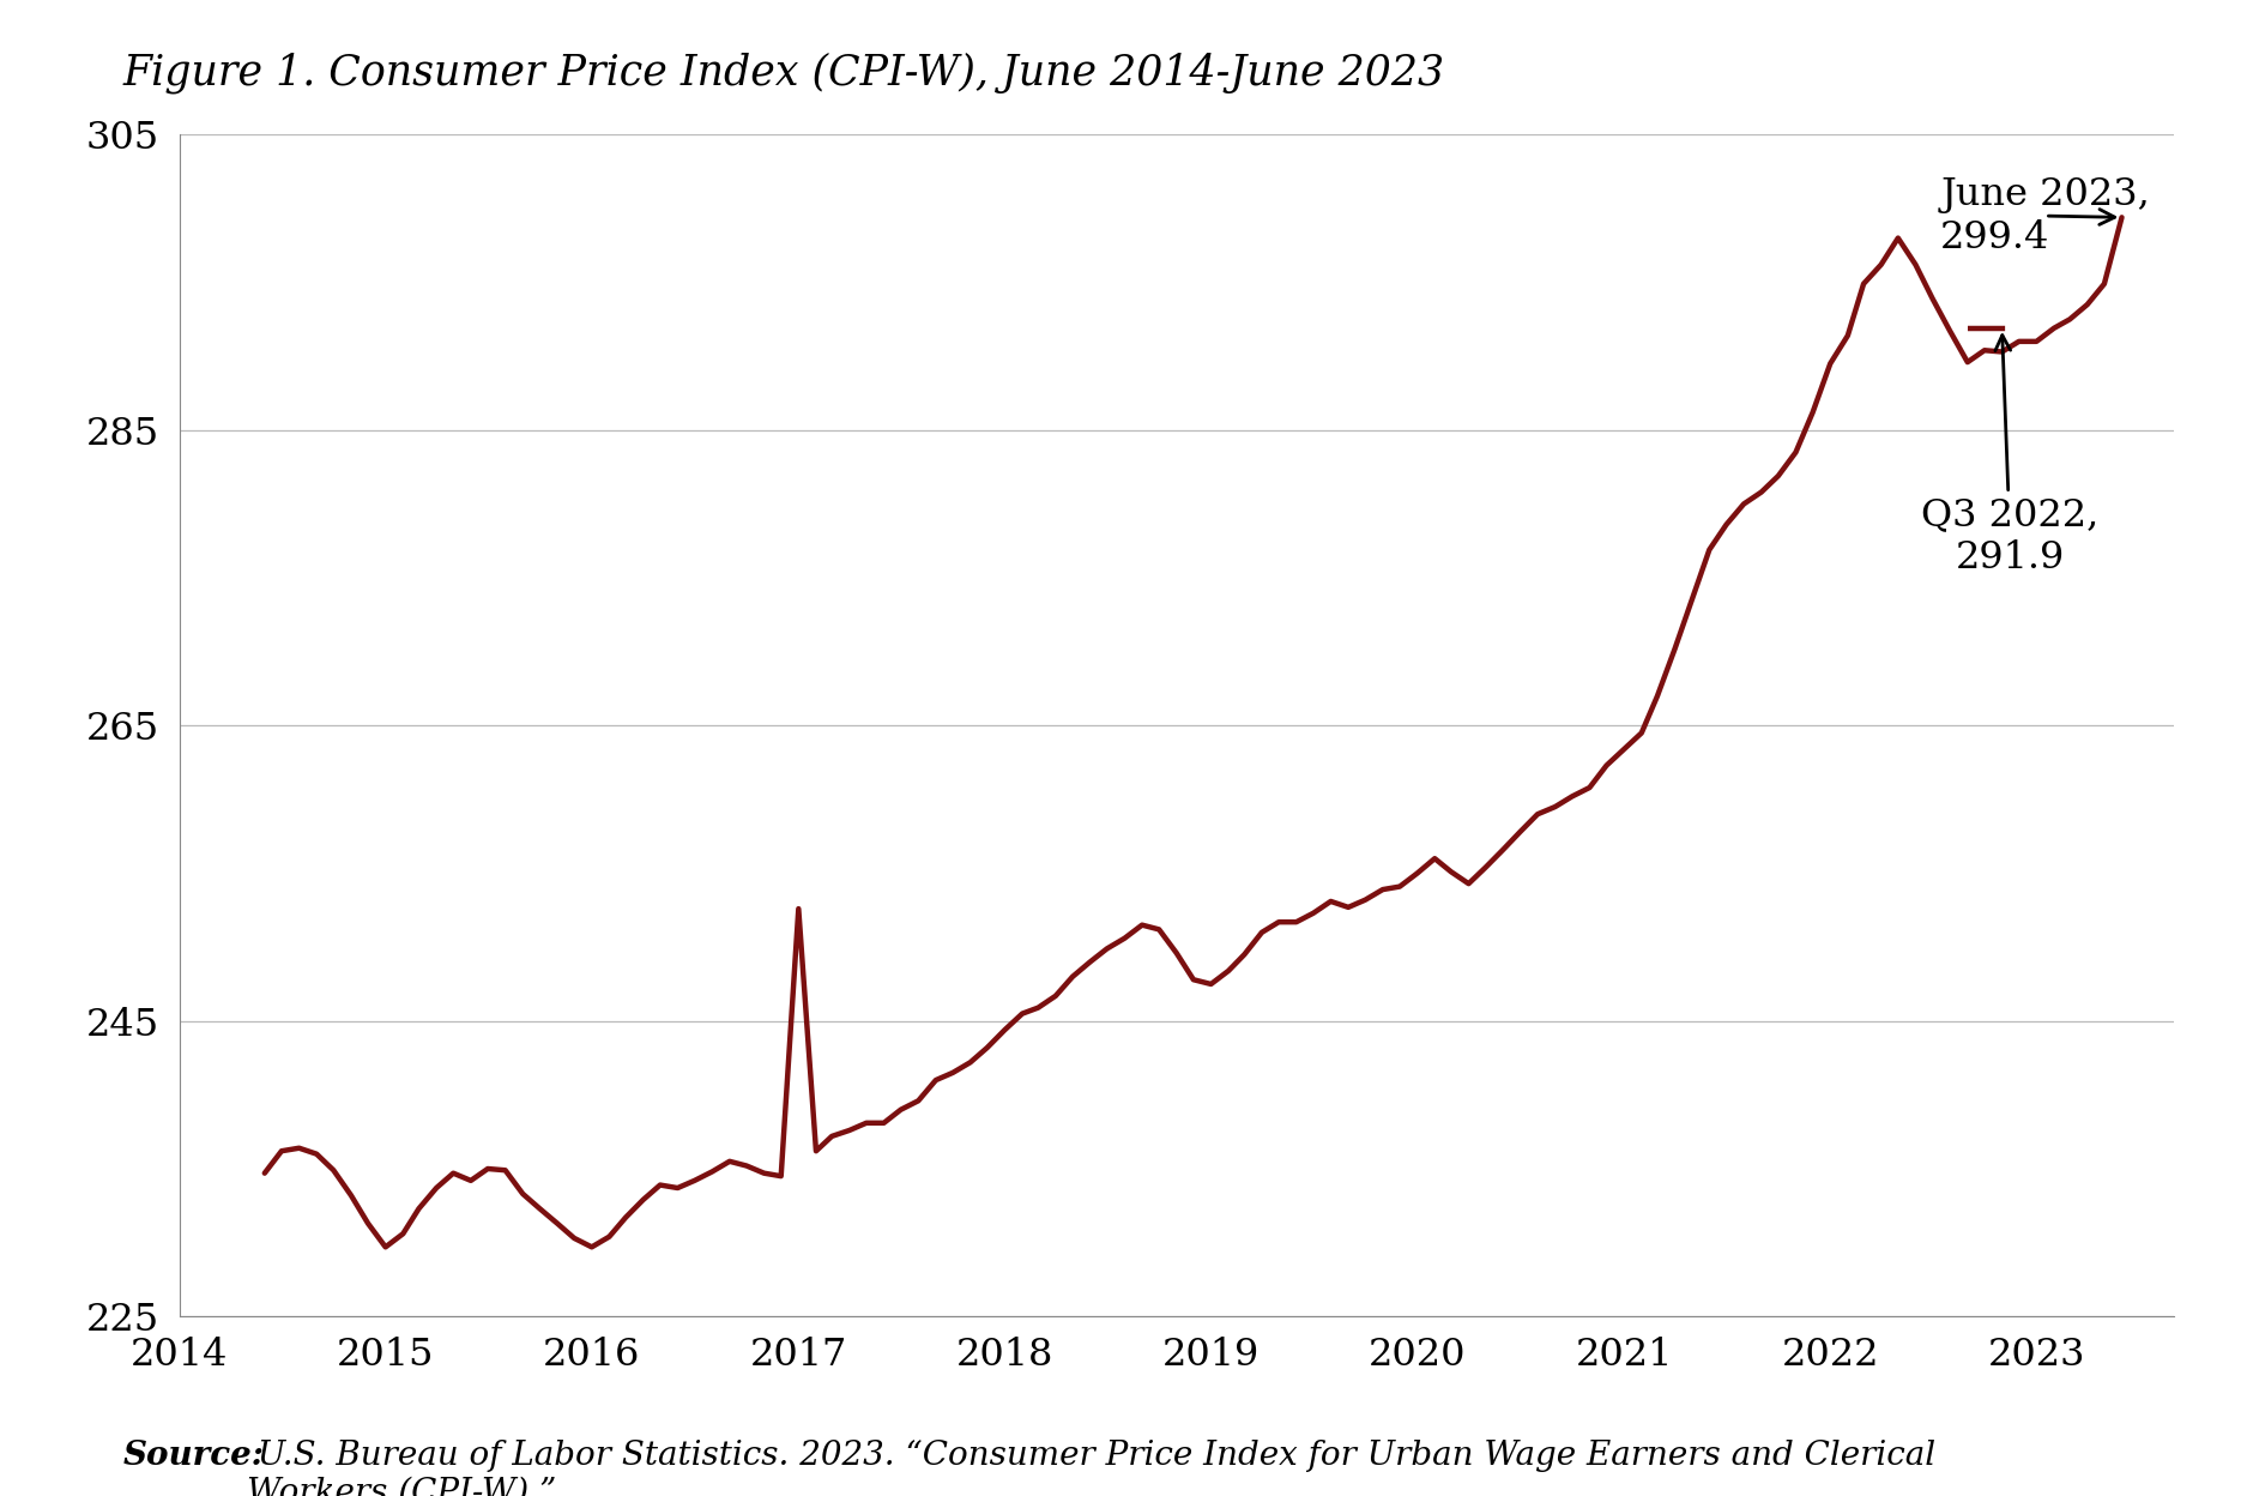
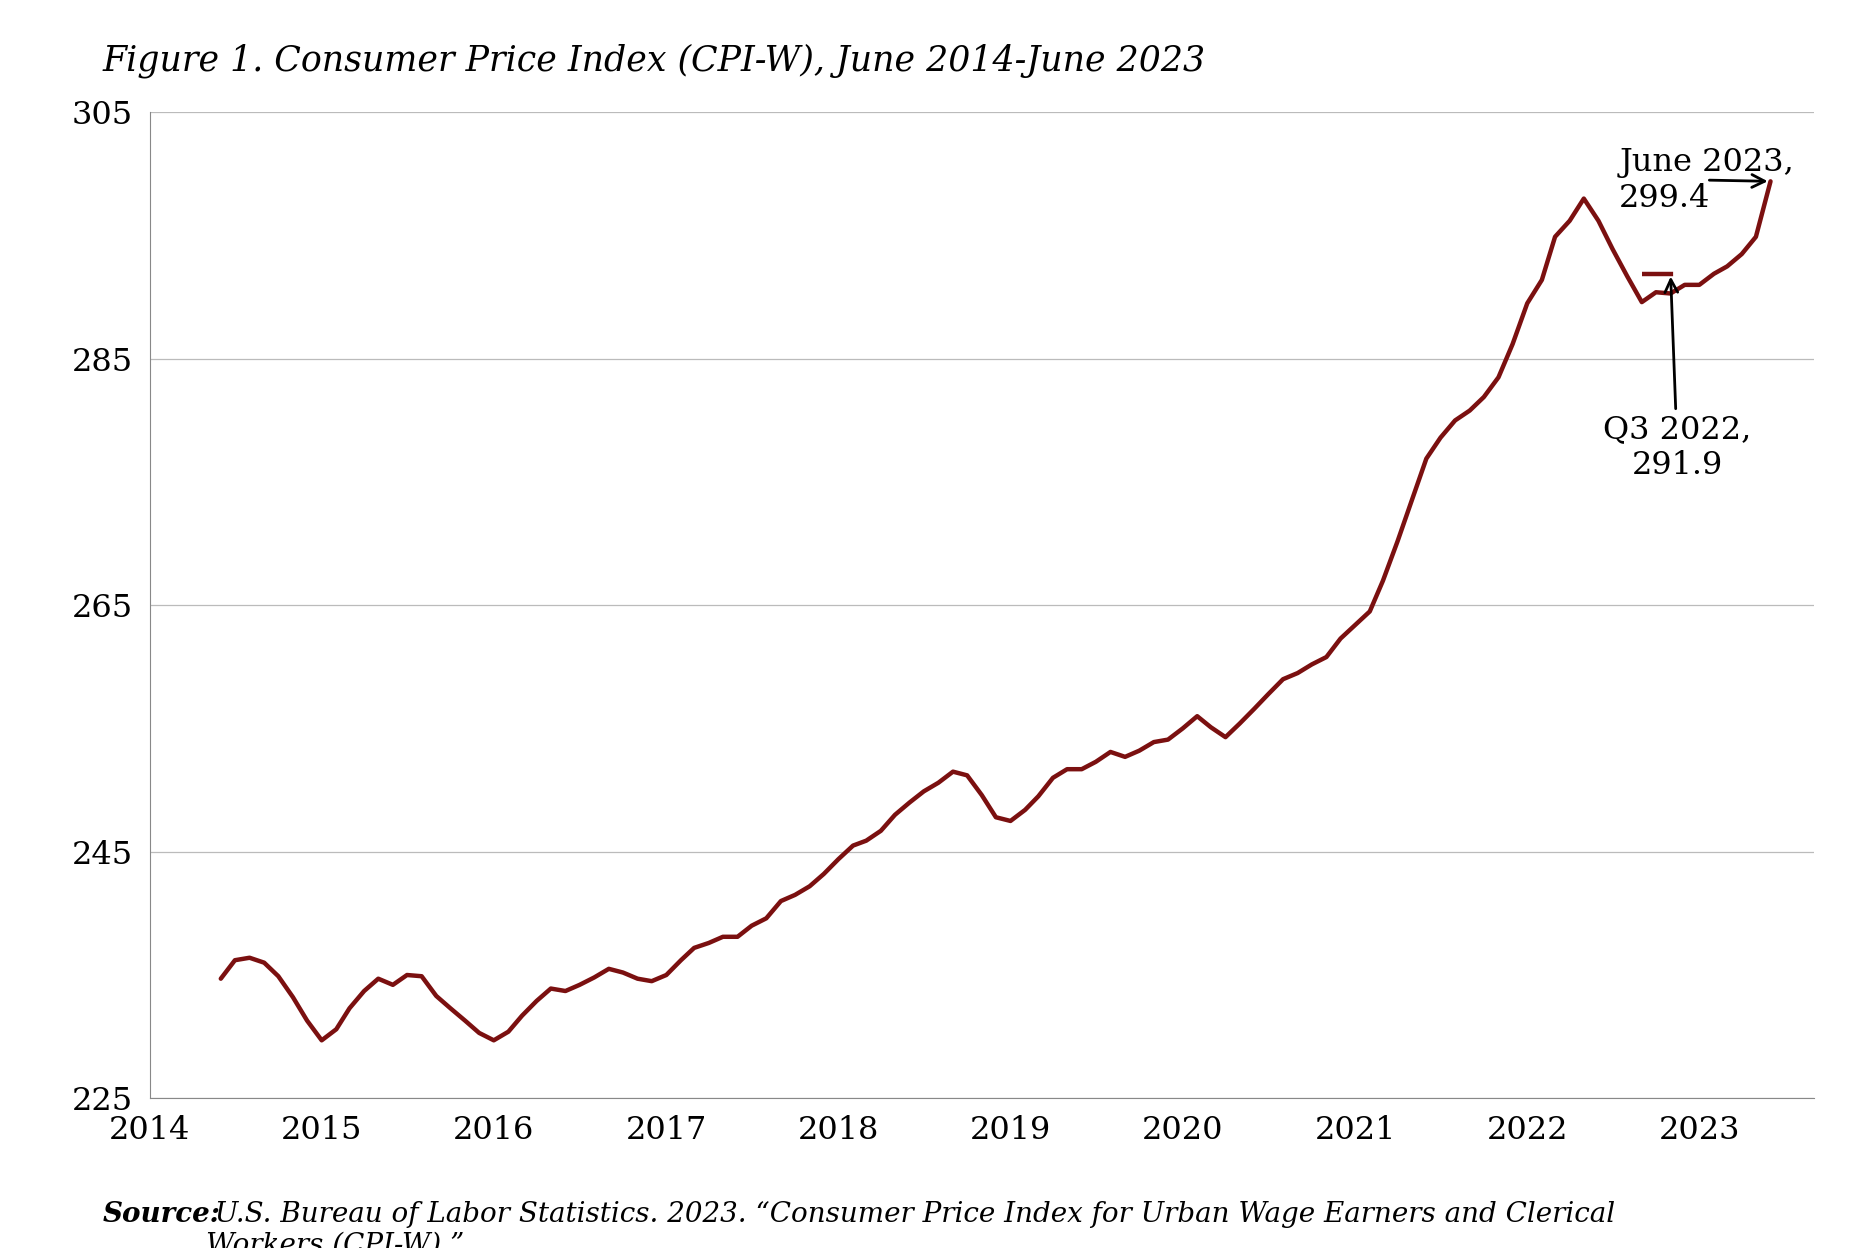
2017: 252.6 -> 235.0
